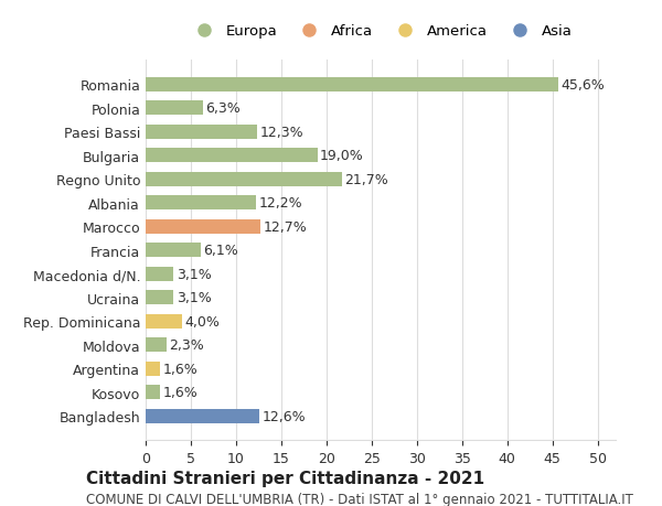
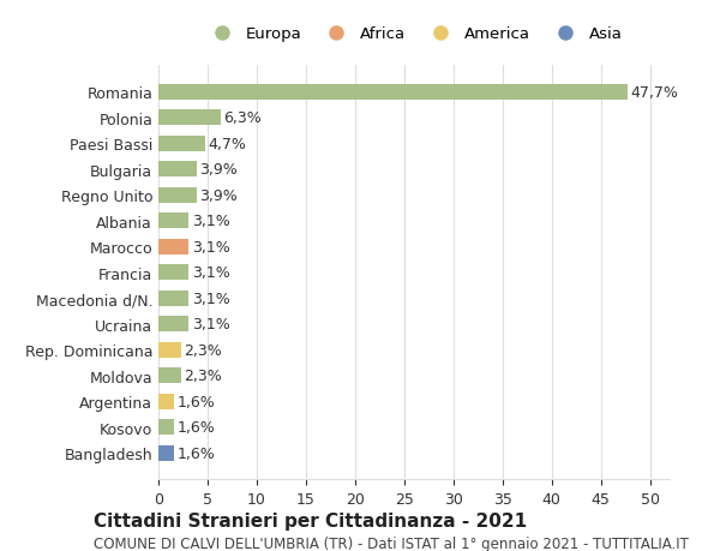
Romania: 45,6% -> 47,7%
Paesi Bassi: 12,3% -> 4,7%
Bulgaria: 19,0% -> 3,9%
Regno Unito: 21,7% -> 3,9%
Albania: 12,2% -> 3,1%
Marocco: 12,7% -> 3,1%
Francia: 6,1% -> 3,1%
Rep. Dominicana: 4,0% -> 2,3%
Bangladesh: 12,6% -> 1,6%
